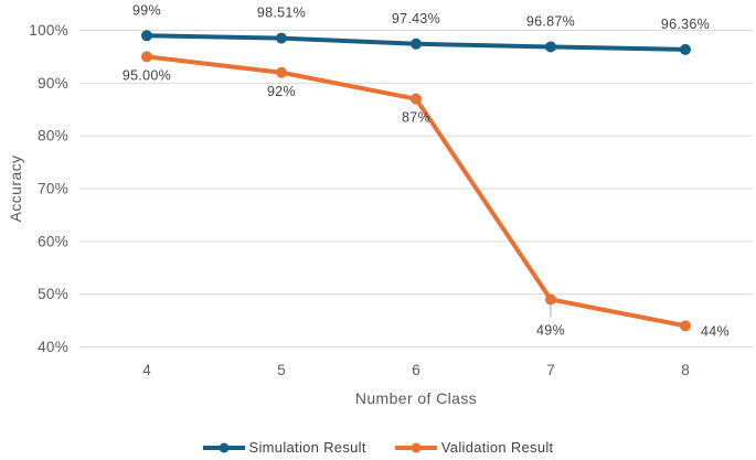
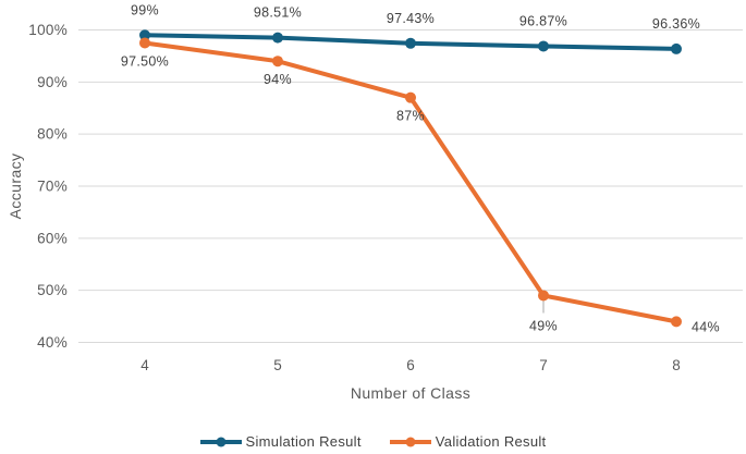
Validation Result/4: 95.00% -> 97.50%
Validation Result/5: 92% -> 94%
